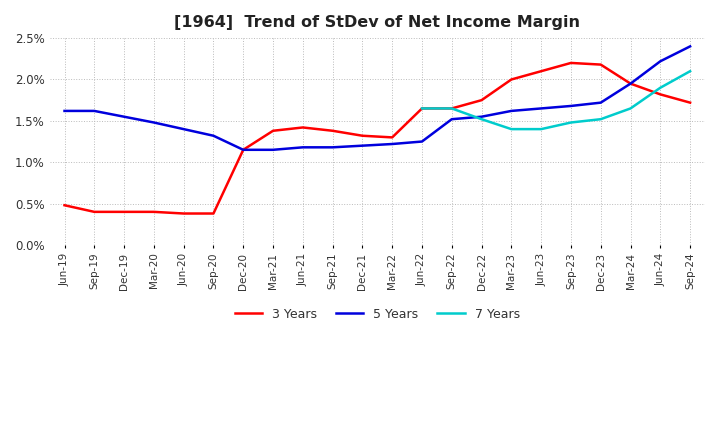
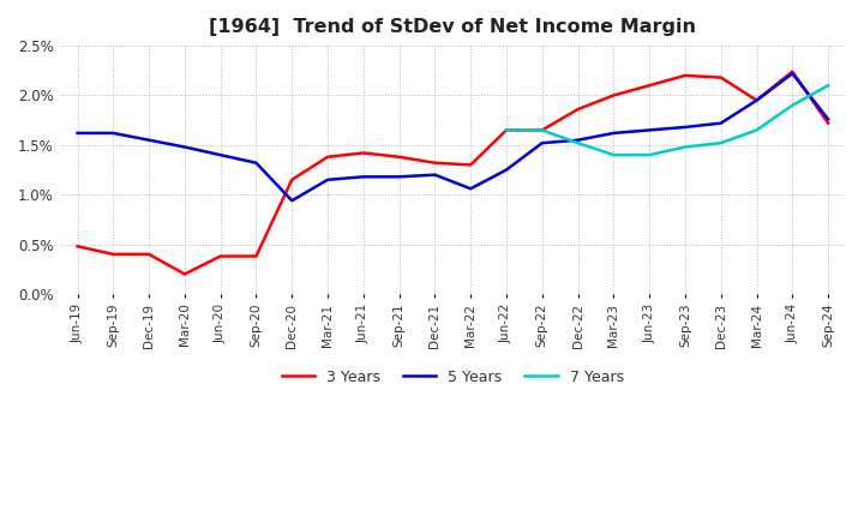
3 Years/Mar-20: 0.40% -> 0.20%
5 Years/Dec-20: 1.15% -> 0.94%
5 Years/Mar-22: 1.22% -> 1.06%
3 Years/Dec-22: 1.75% -> 1.86%
3 Years/Jun-24: 1.82% -> 2.24%
5 Years/Sep-24: 2.40% -> 1.76%
